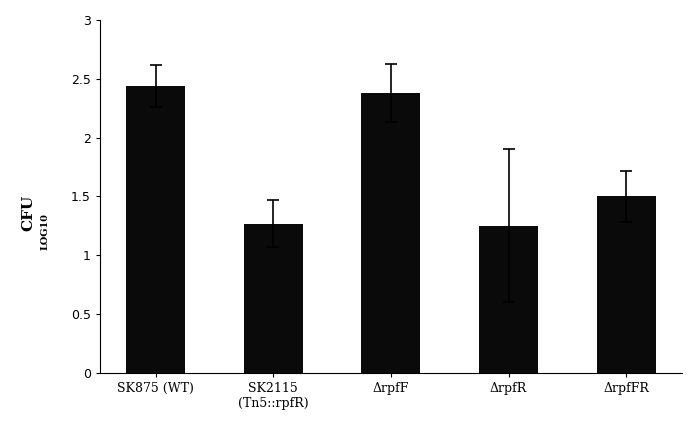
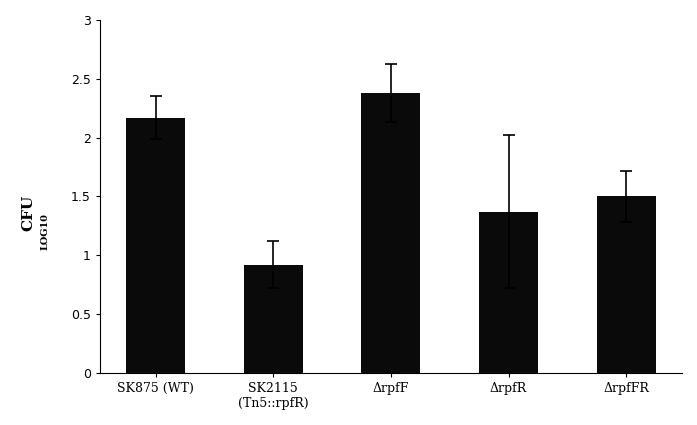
SK875 (WT): 2.44 -> 2.17
SK2115 (Tn5::rpfR): 1.27 -> 0.92
ΔrpfR: 1.25 -> 1.37
